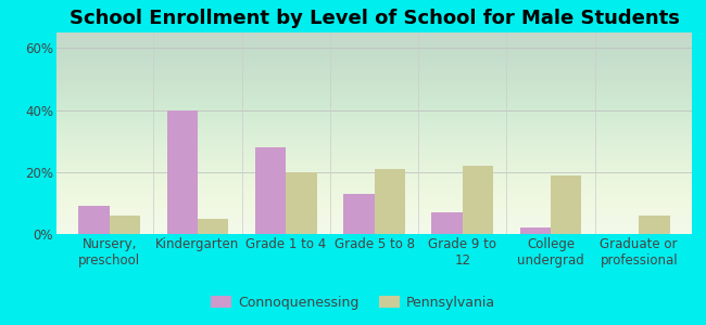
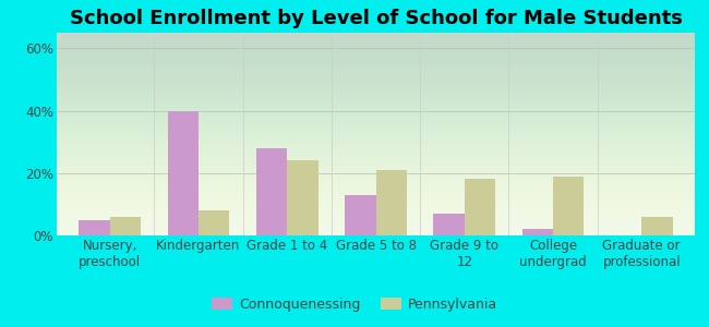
Connoquenessing/Nursery, preschool: 9% -> 5%
Pennsylvania/Kindergarten: 5% -> 8%
Pennsylvania/Grade 1 to 4: 20% -> 24%
Pennsylvania/Grade 9 to 12: 22% -> 18%
